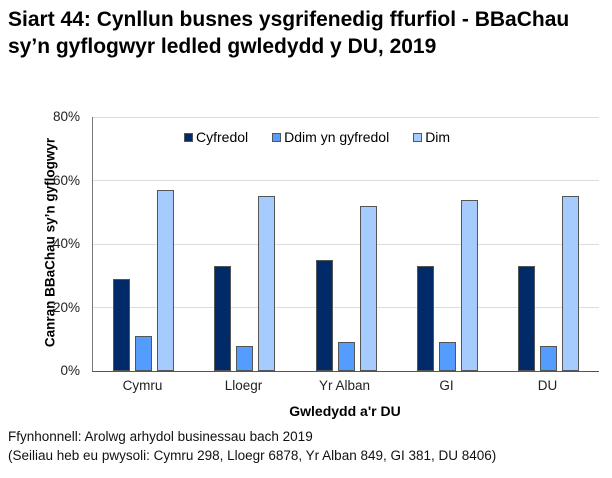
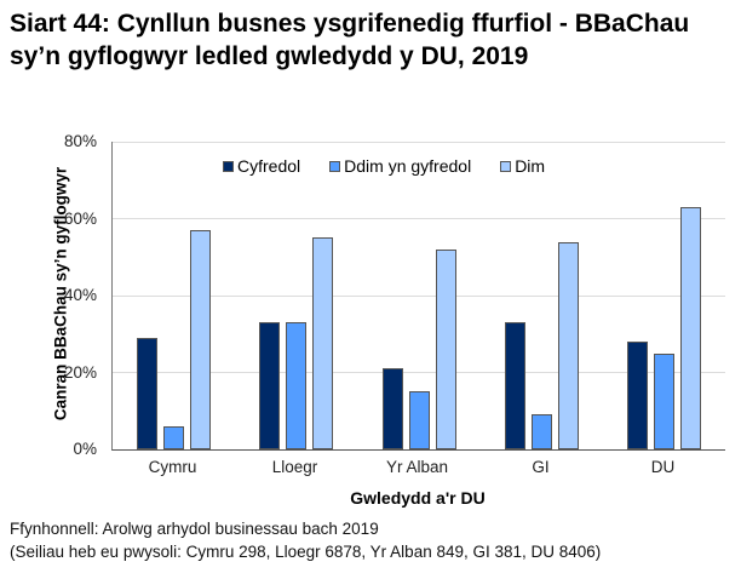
Ddim yn gyfredol/Cymru: 11% -> 6%
Ddim yn gyfredol/Lloegr: 8% -> 33%
Cyfredol/Yr Alban: 35% -> 21%
Ddim yn gyfredol/Yr Alban: 9% -> 15%
Cyfredol/DU: 33% -> 28%
Ddim yn gyfredol/DU: 8% -> 25%
Dim/DU: 55% -> 63%
